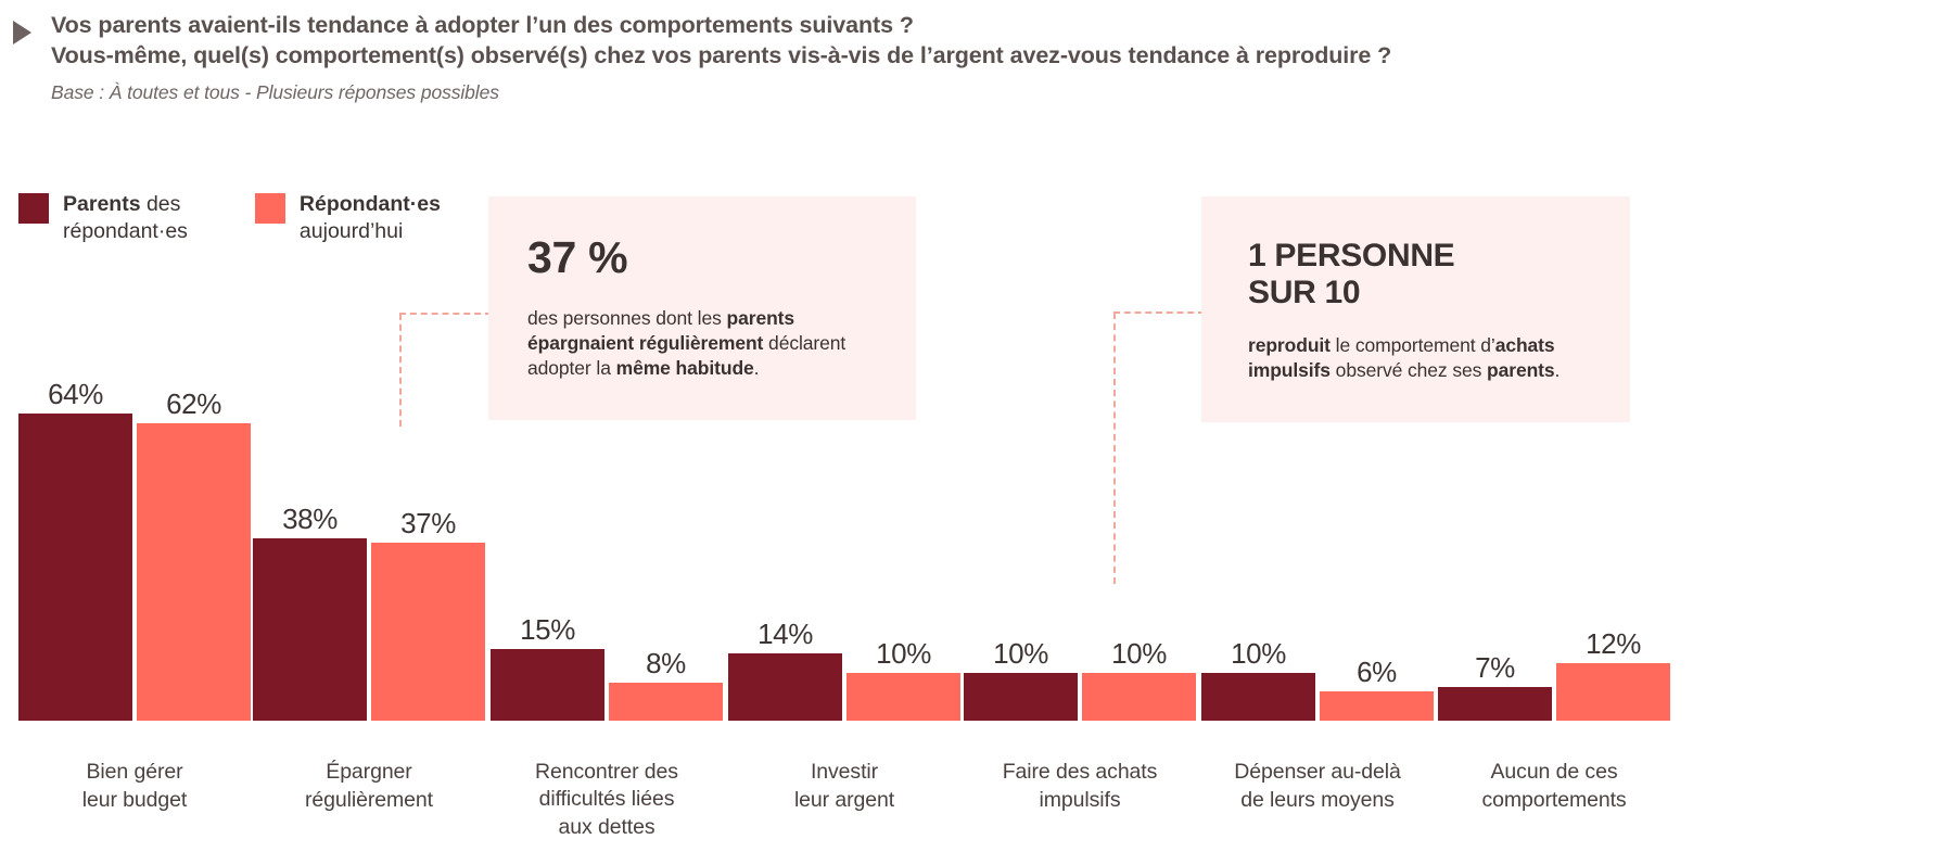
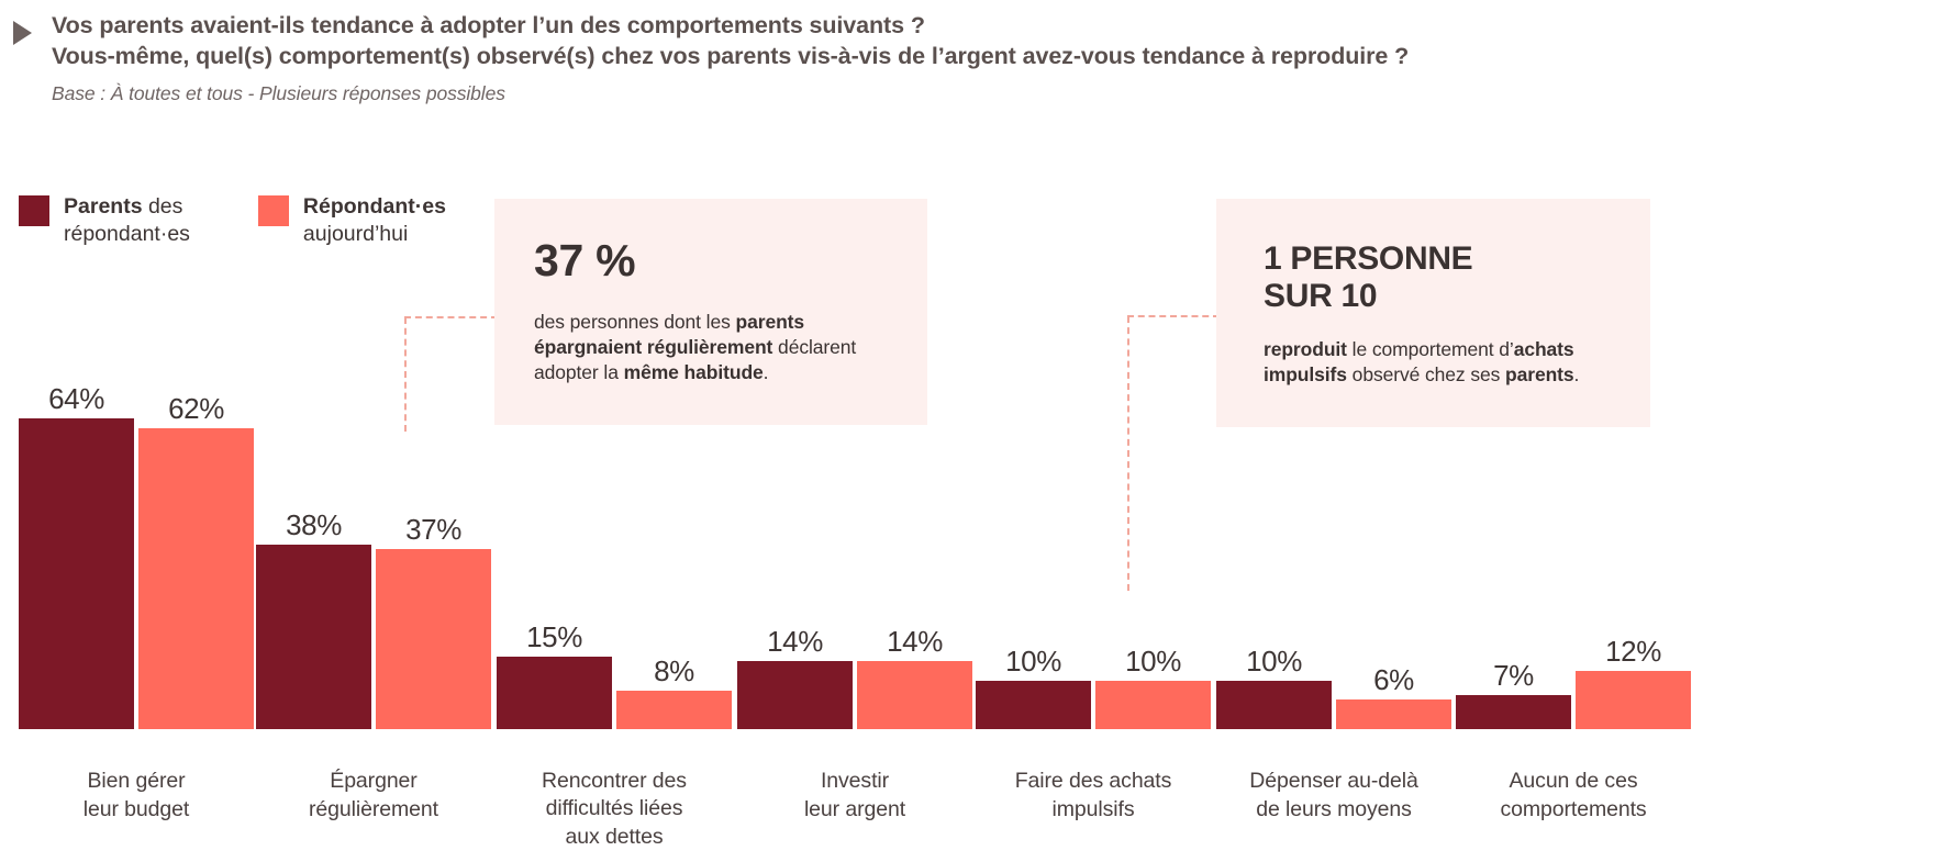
Répondant·es aujourd’hui/Investir leur argent: 10% -> 14%
